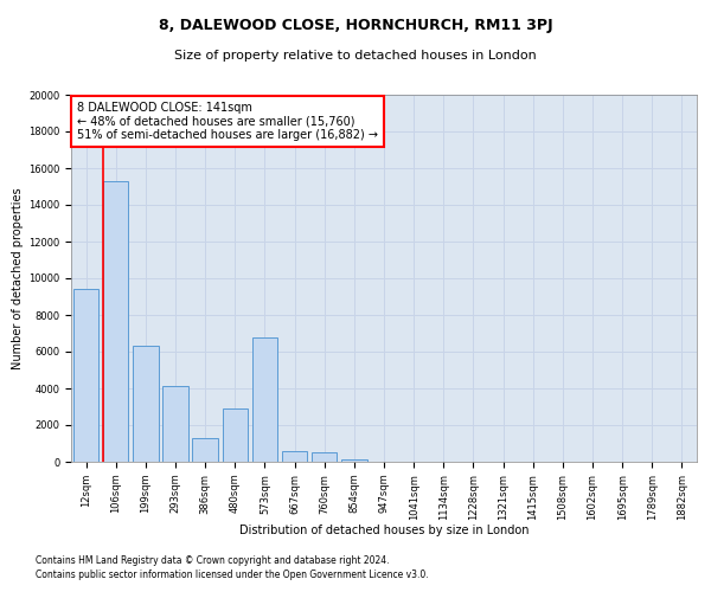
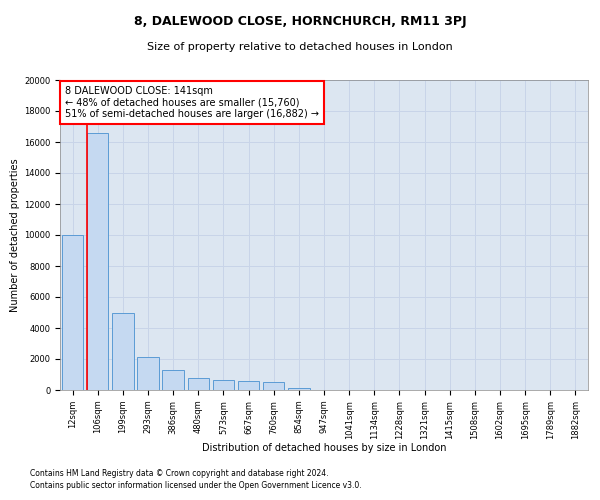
12sqm: 9400 -> 10000
106sqm: 15300 -> 16600
199sqm: 6300 -> 5000
293sqm: 4100 -> 2100
480sqm: 2900 -> 800
573sqm: 6800 -> 600
